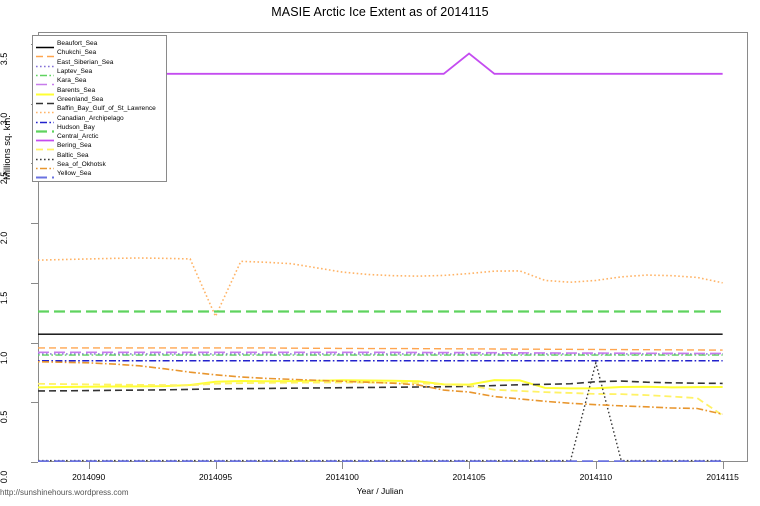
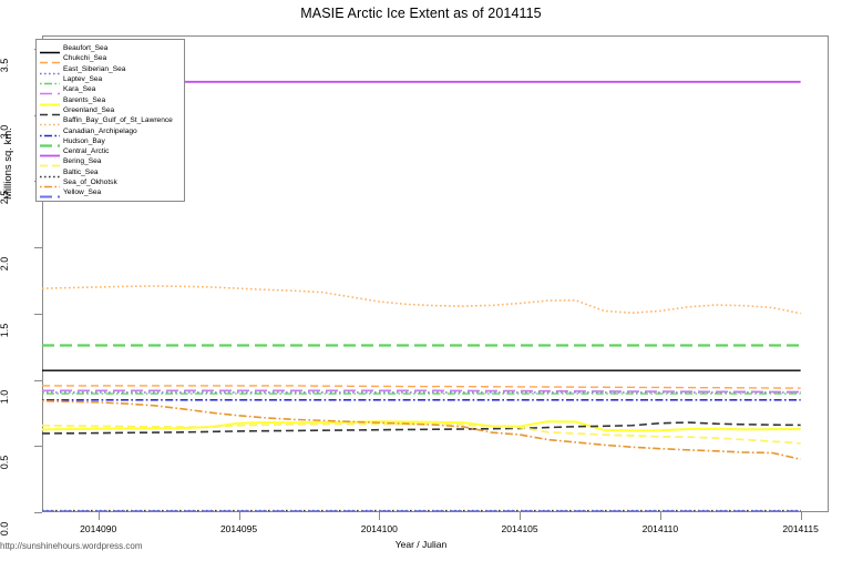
Baffin_Bay_Gulf_of_St_Lawrence/2014095: 1.22 -> 1.69
Central_Arctic/2014105: 3.42 -> 3.25
Baltic_Sea/2014110: 0.83 -> 0.01
Bering_Sea/2014115: 0.39 -> 0.52
